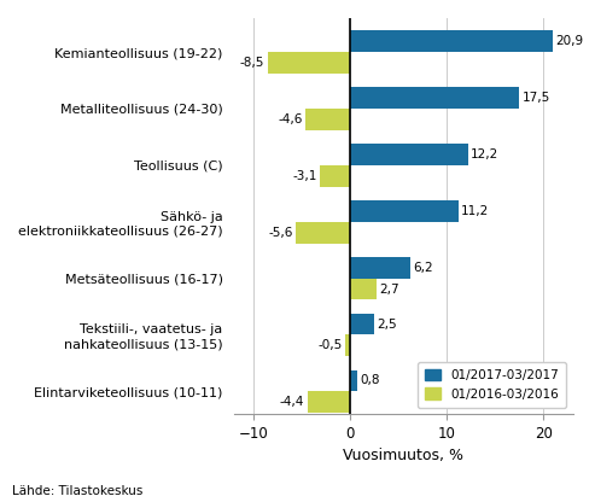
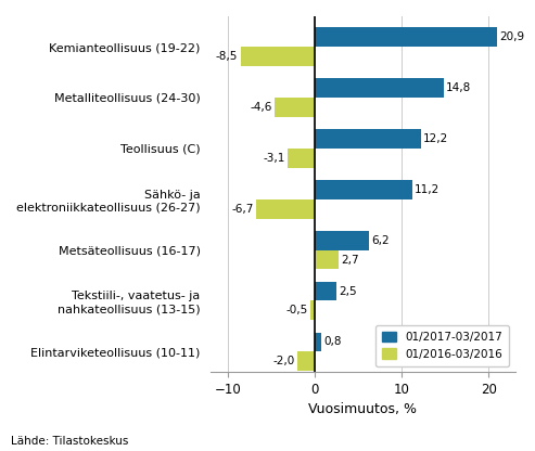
01/2017-03/2017/Metalliteollisuus (24-30): 17,5 -> 14,8
01/2016-03/2016/Sähkö- ja elektroniikkateollisuus (26-27): -5,6 -> -6,7
01/2016-03/2016/Elintarviketeollisuus (10-11): -4,4 -> -2,0
